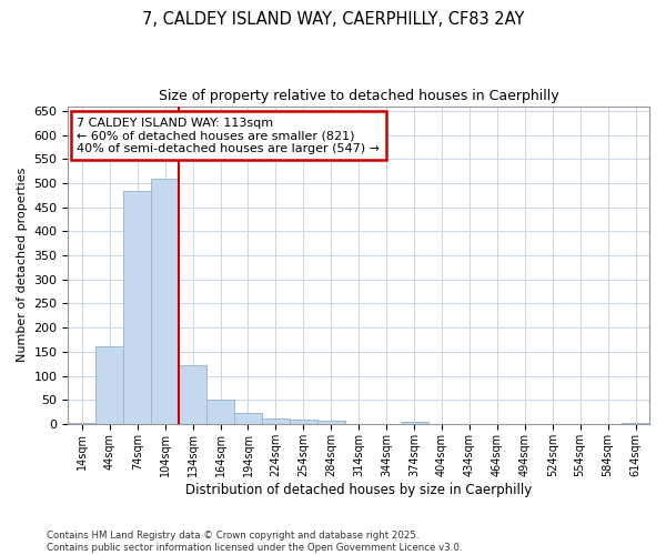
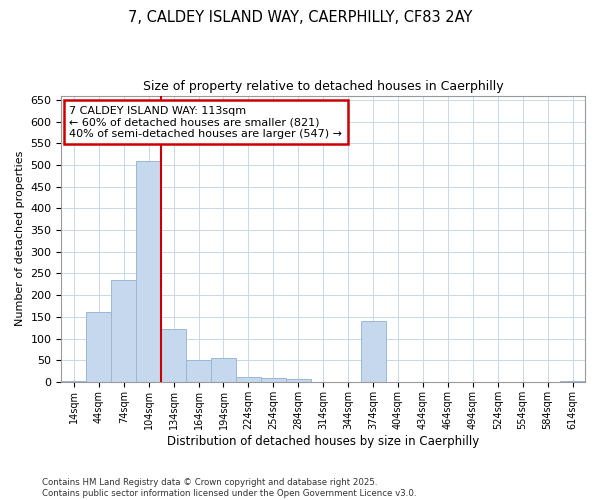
74sqm: 483 -> 235
194sqm: 22 -> 55
374sqm: 5 -> 140
